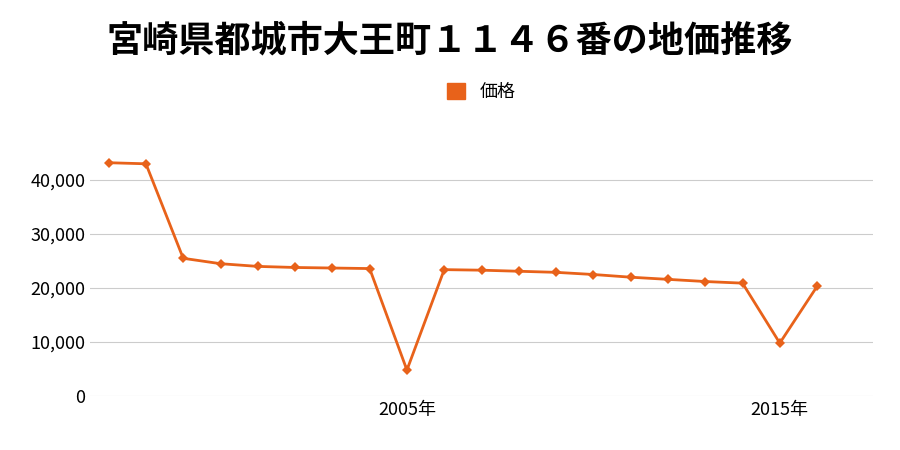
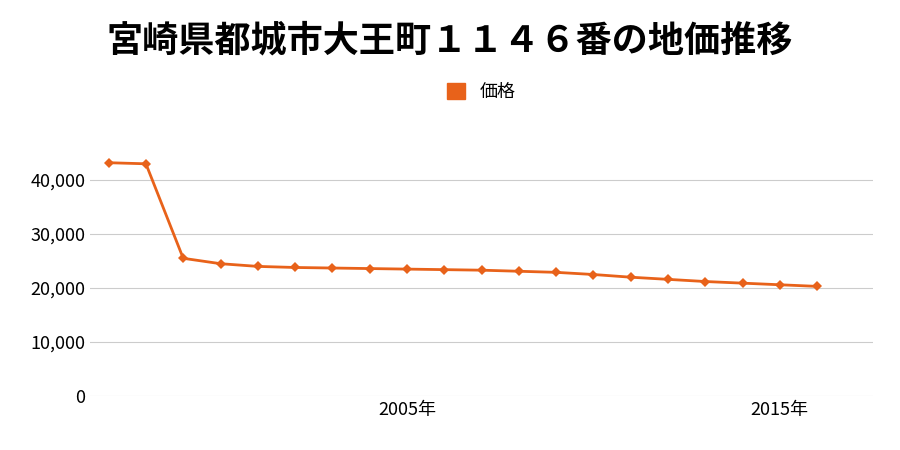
2005年: 4,800 -> 23,500
2015年: 9,800 -> 20,600
